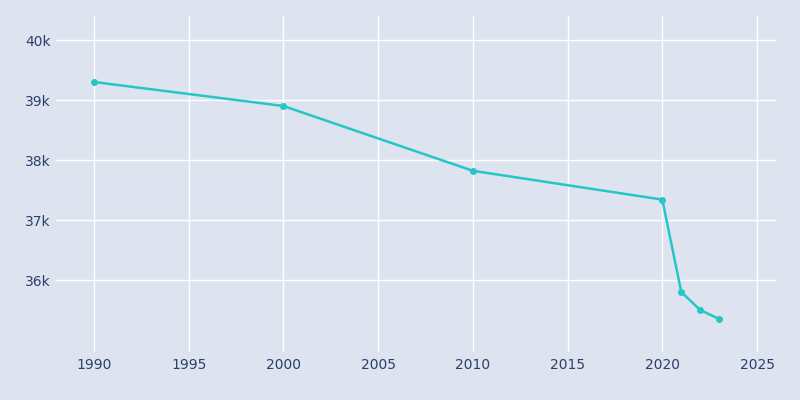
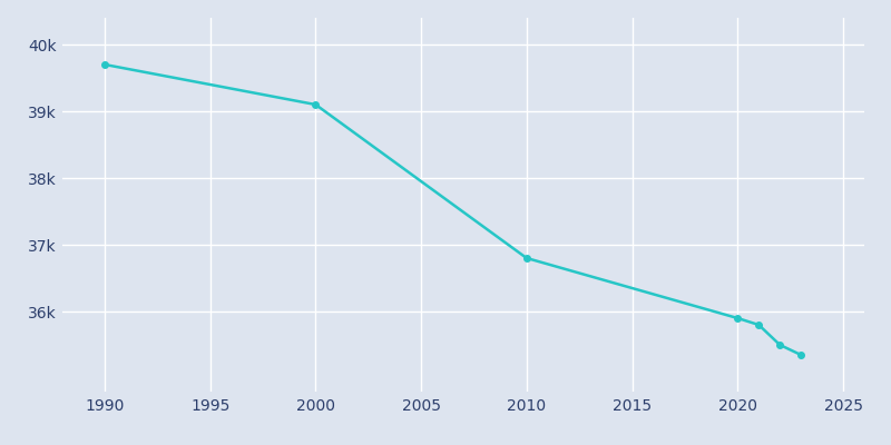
1990: 39.30k -> 39.70k
2000: 38.90k -> 39.10k
2010: 37.82k -> 36.80k
2020: 37.34k -> 35.90k
